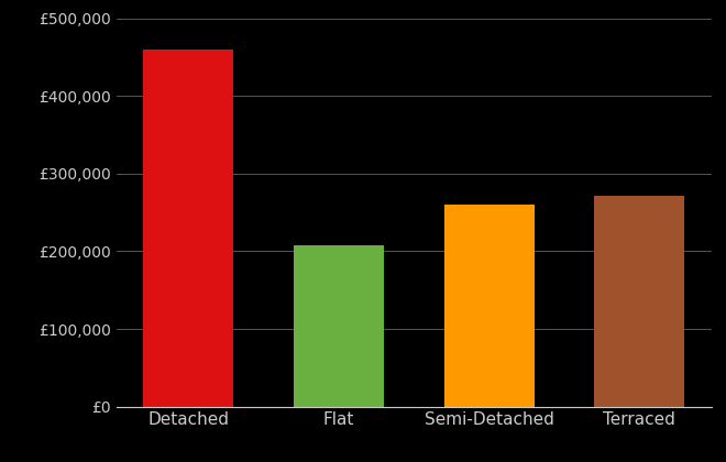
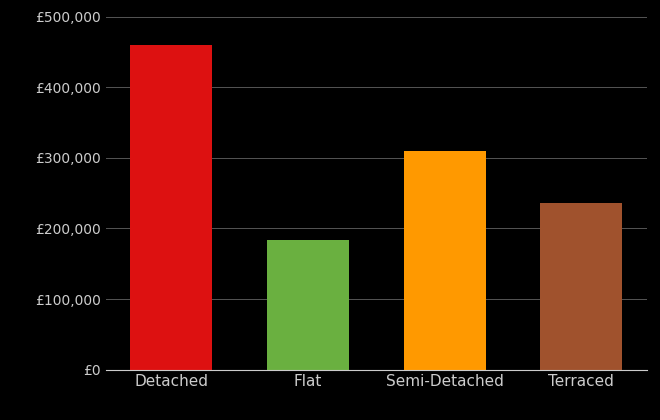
Flat: £208,000 -> £184,000
Semi-Detached: £260,000 -> £310,000
Terraced: £272,000 -> £236,000
